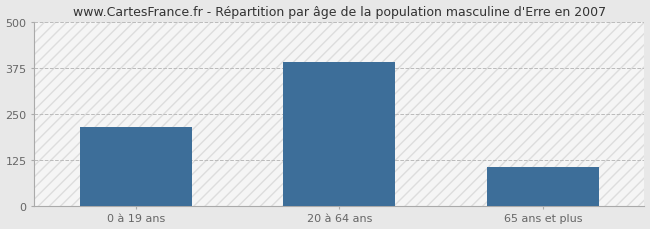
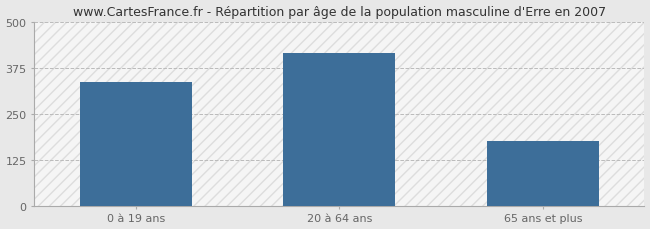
0 à 19 ans: 215 -> 335
20 à 64 ans: 390 -> 415
65 ans et plus: 105 -> 175
